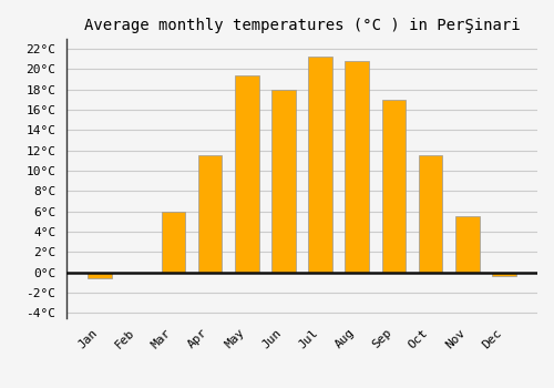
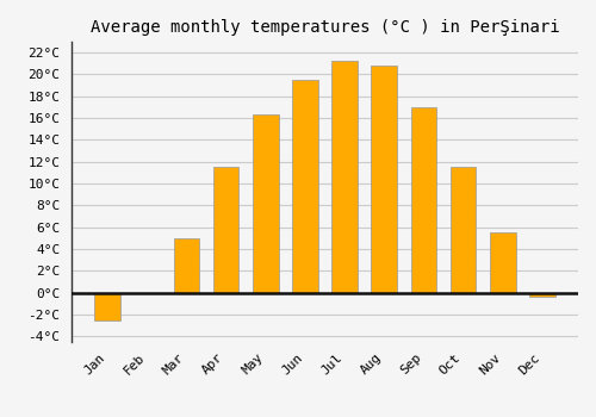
Jan: -0.6°C -> -2.5°C
Mar: 6.0°C -> 5.0°C
May: 19.4°C -> 16.3°C
Jun: 18.0°C -> 19.5°C
